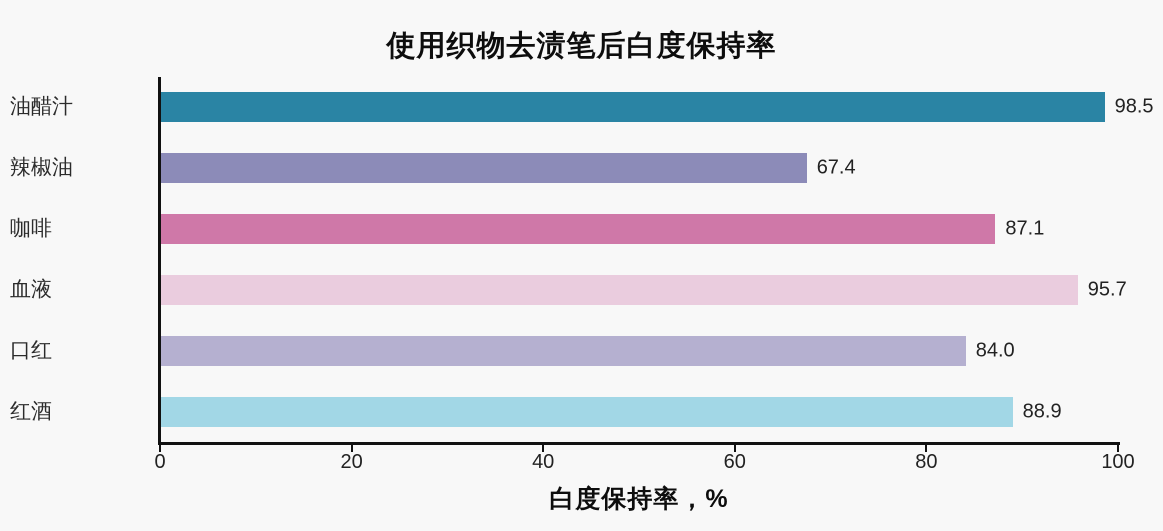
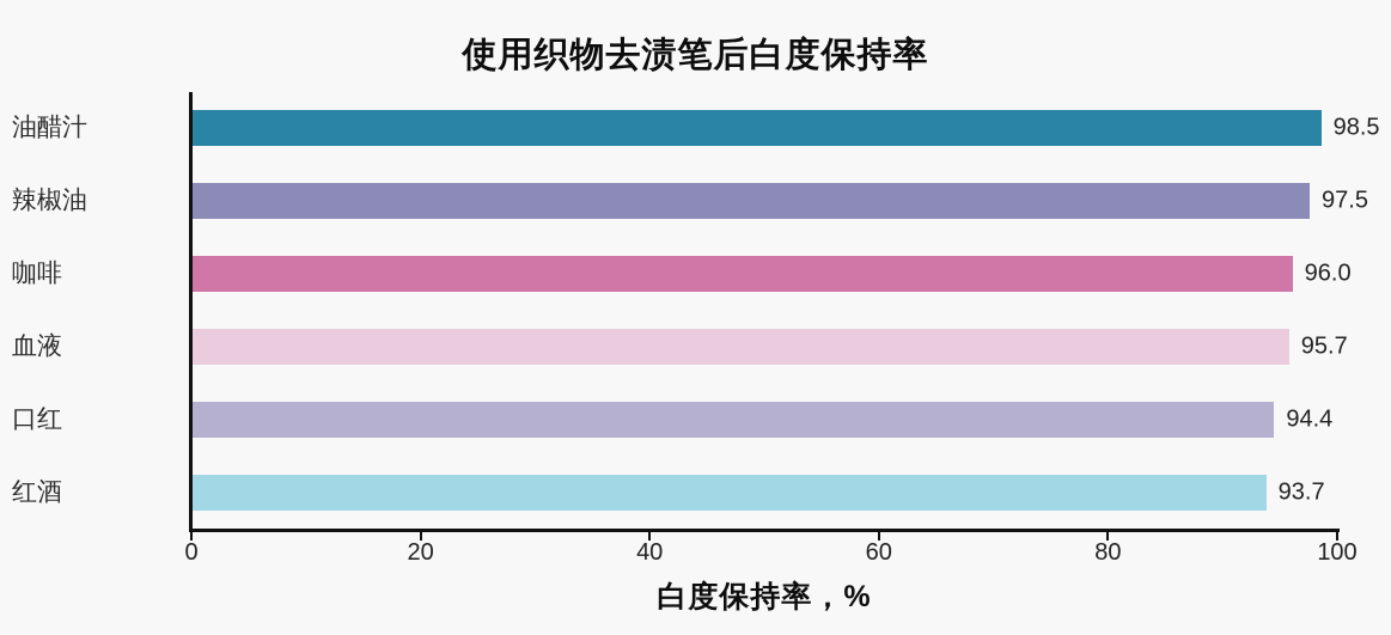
辣椒油: 67.4 -> 97.5
咖啡: 87.1 -> 96.0
口红: 84.0 -> 94.4
红酒: 88.9 -> 93.7
